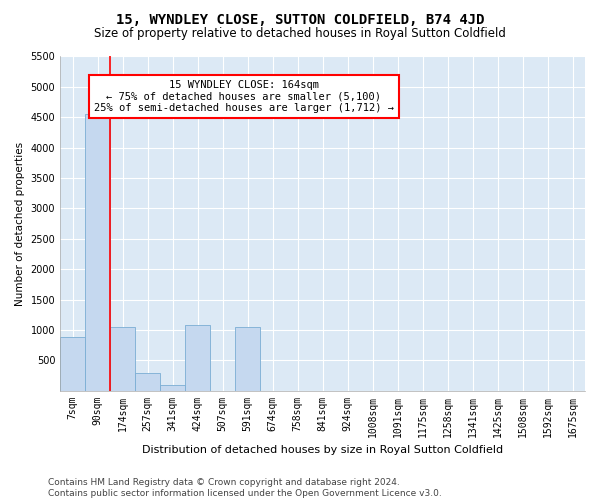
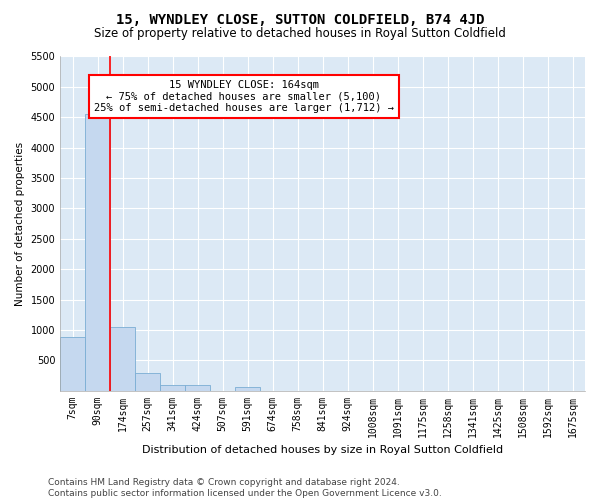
424sqm: 1080 -> 90
591sqm: 1040 -> 60
